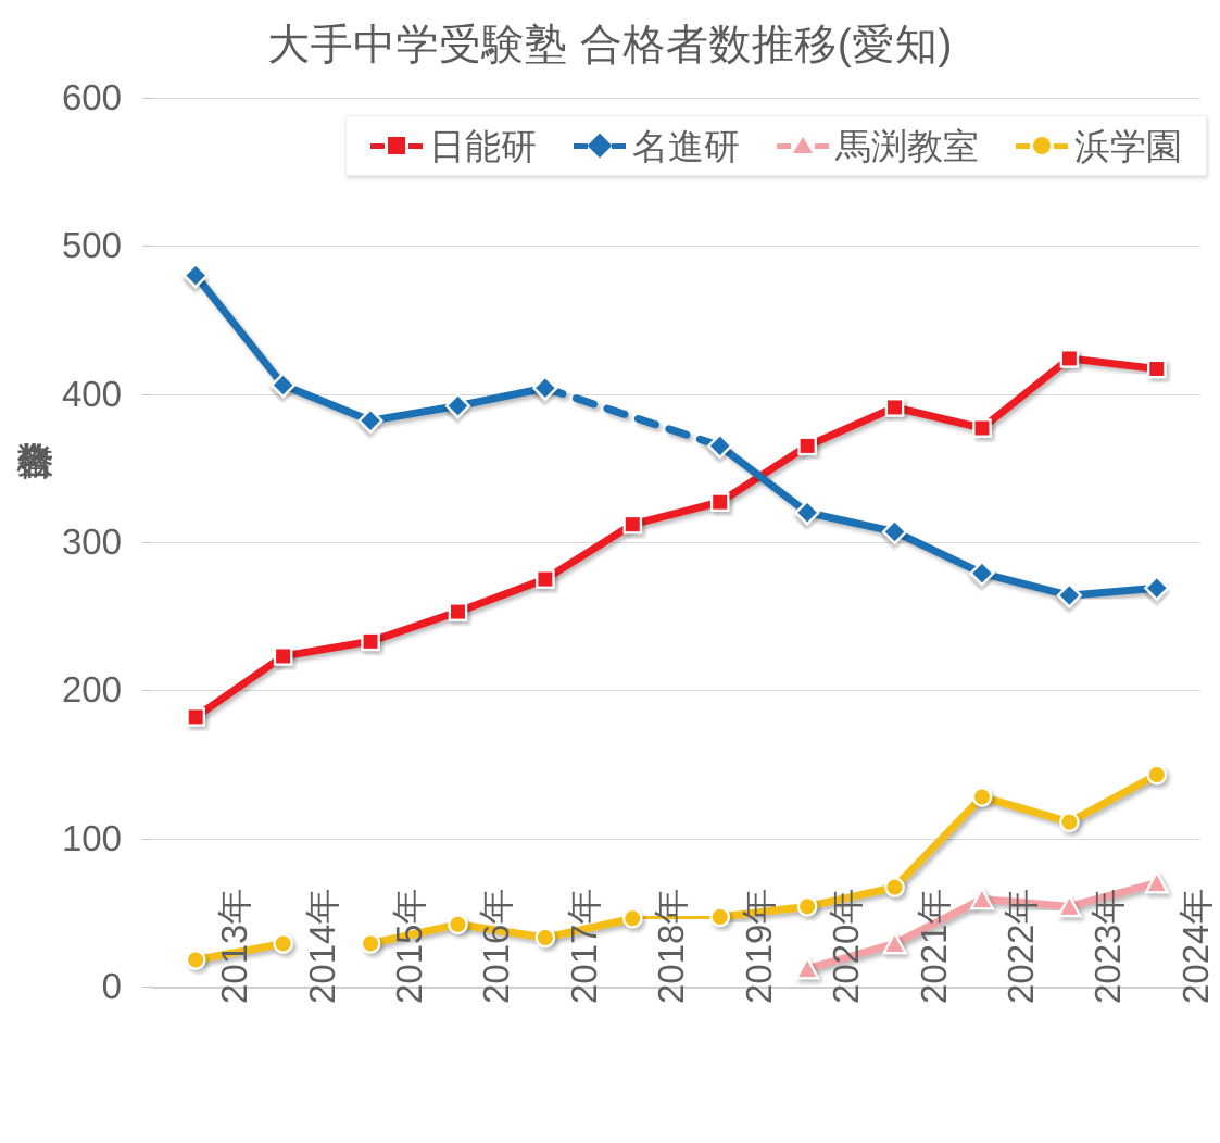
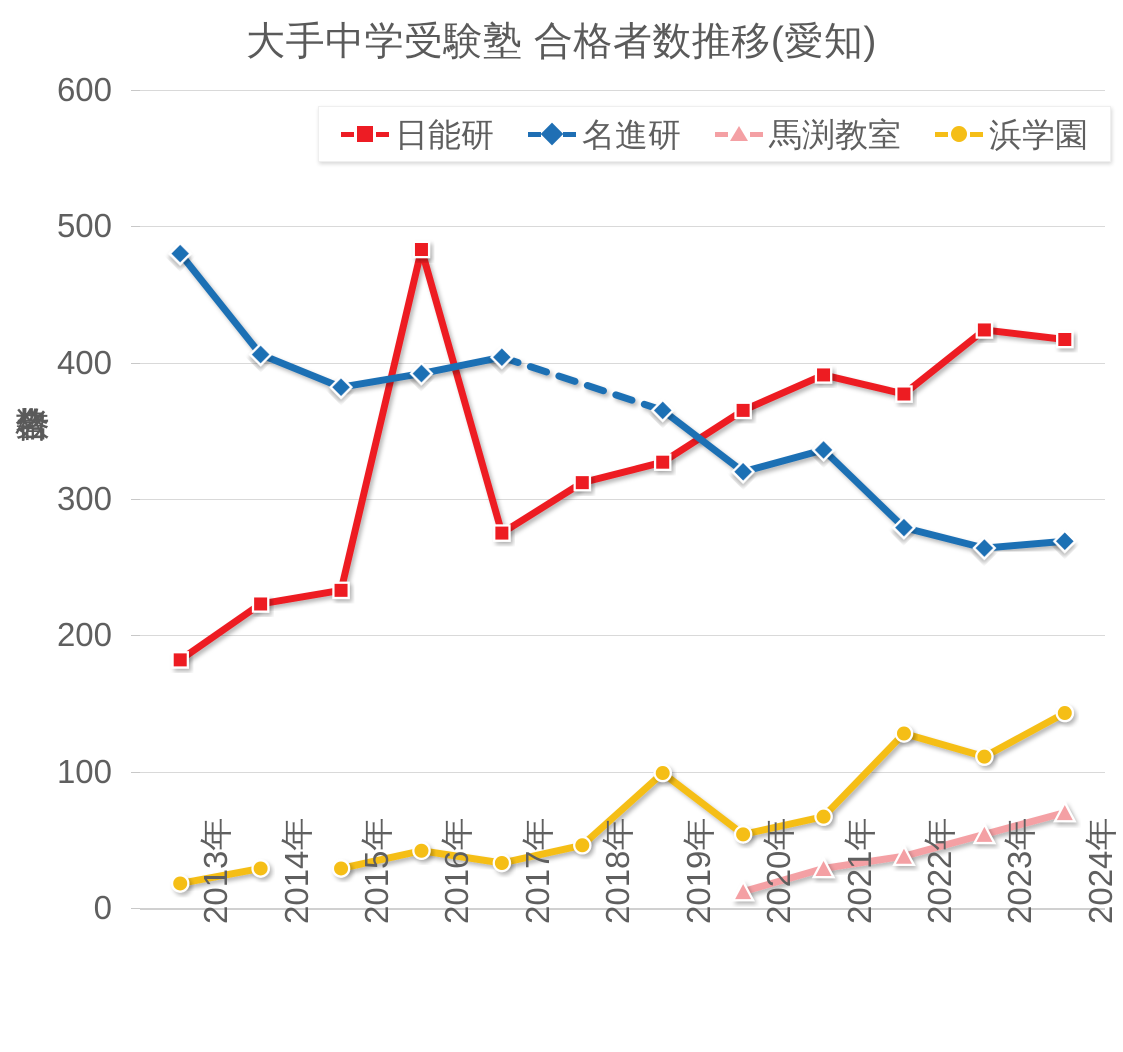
日能研/2016年: 253 -> 483
浜学園/2019年: 47 -> 99
名進研/2021年: 307 -> 336
馬渕教室/2022年: 59 -> 38
